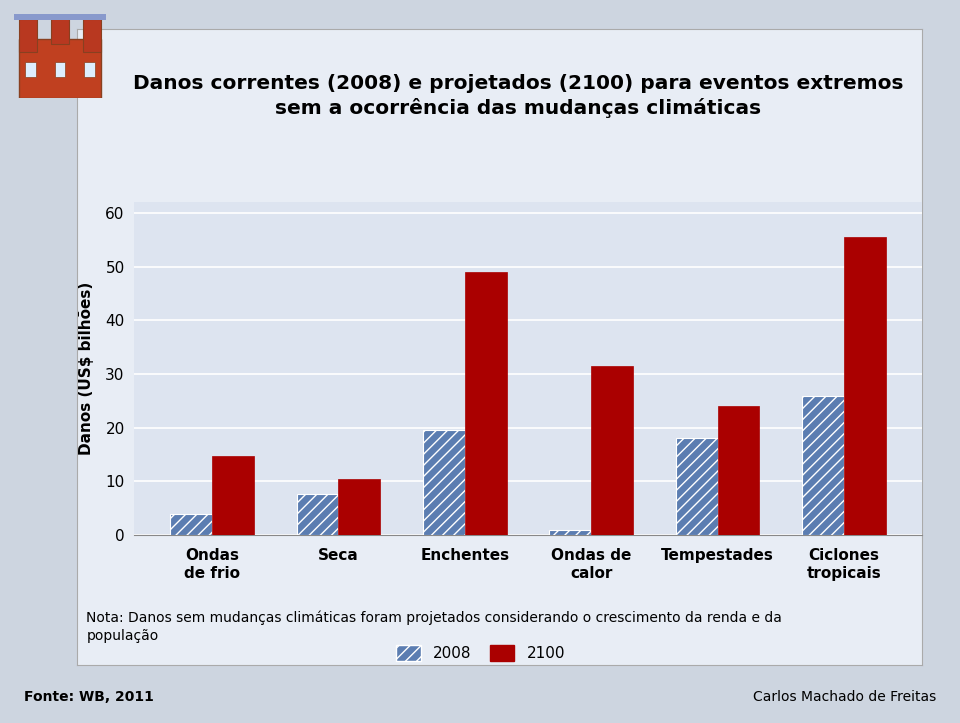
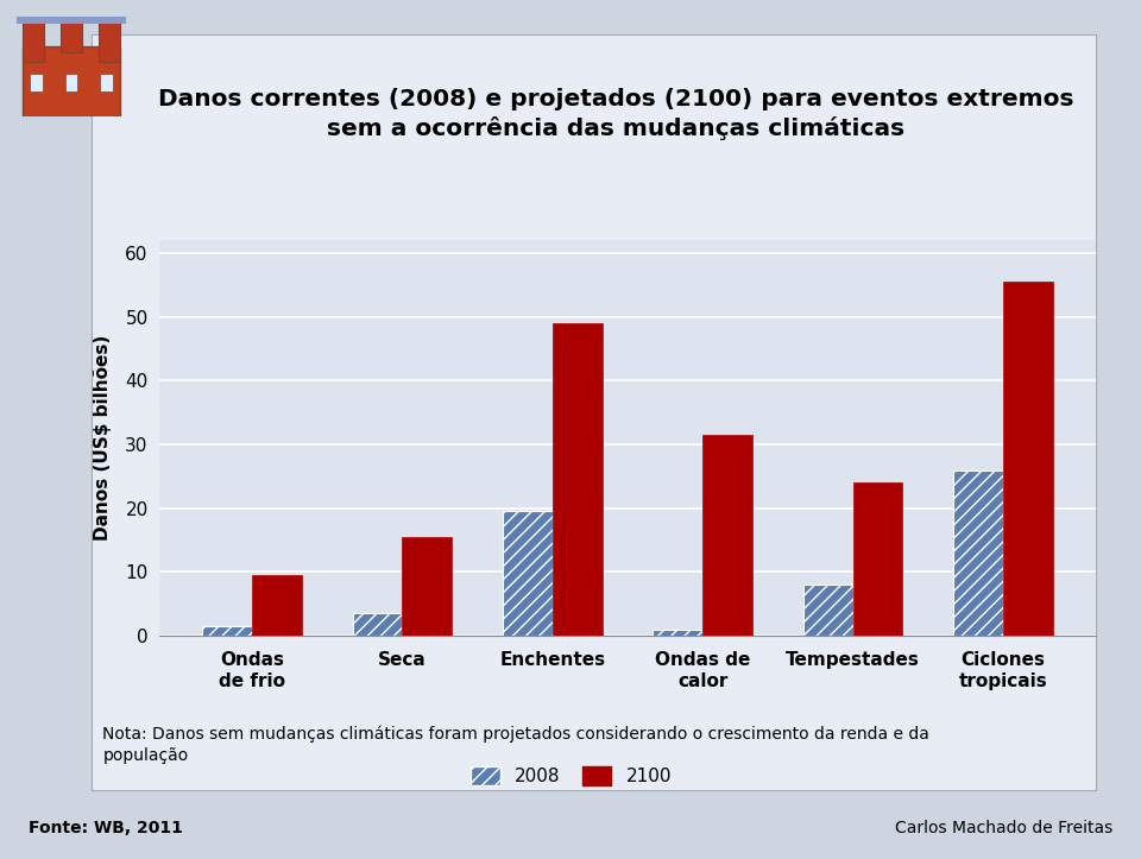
2008/Ondas de frio: 4.0 -> 1.5
2100/Ondas de frio: 14.8 -> 9.5
2008/Seca: 7.6 -> 3.5
2100/Seca: 10.4 -> 15.5
2008/Tempestades: 18.0 -> 8.0
